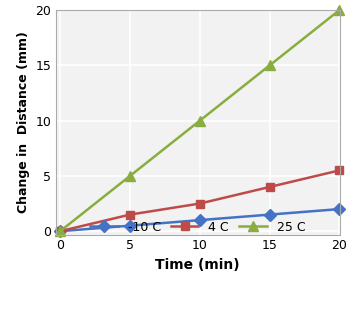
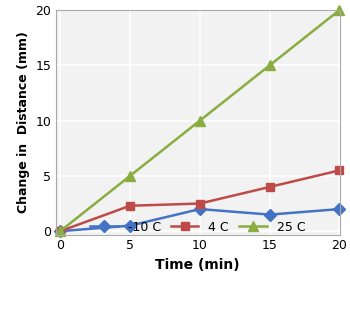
4 C/5: 1.5 -> 2.3
-10 C/10: 1.0 -> 2.0
